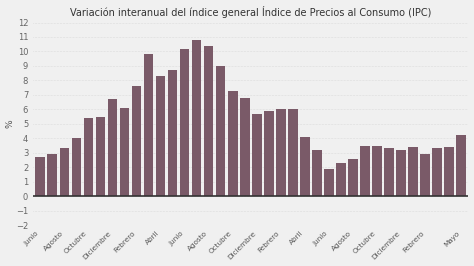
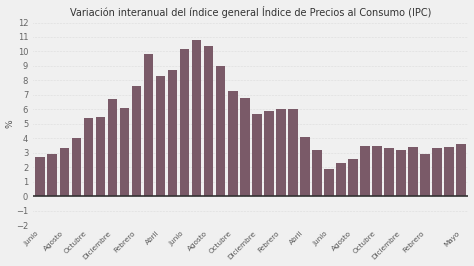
Mayo: 4.2 -> 3.6
